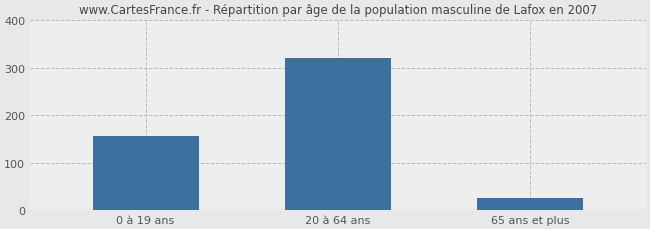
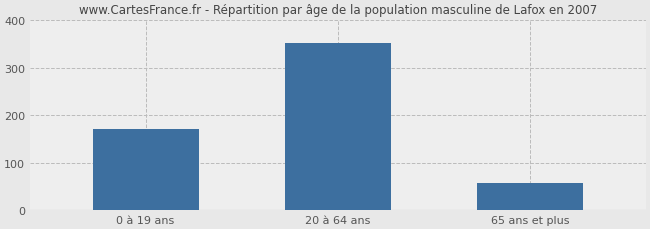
0 à 19 ans: 155 -> 170
20 à 64 ans: 320 -> 352
65 ans et plus: 25 -> 57
